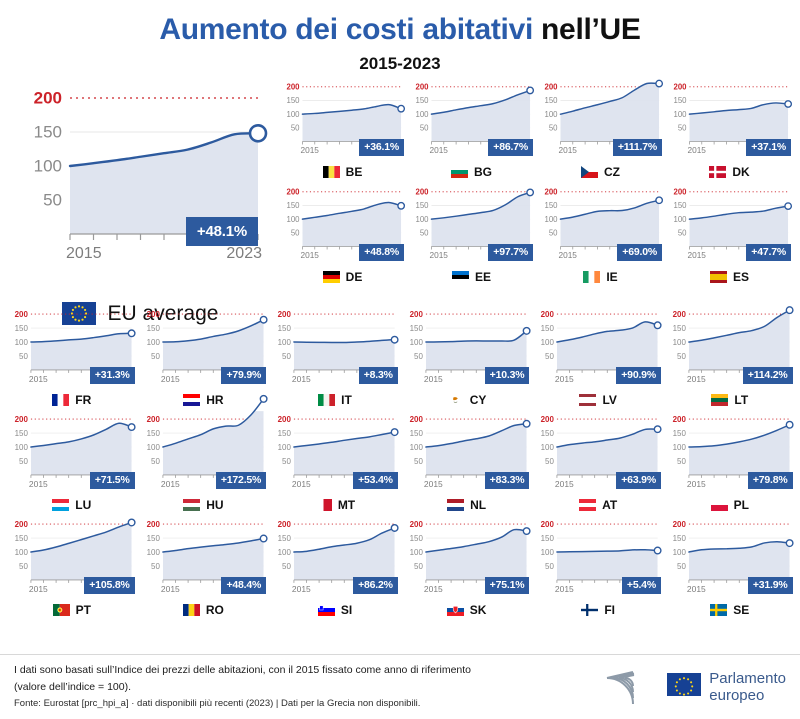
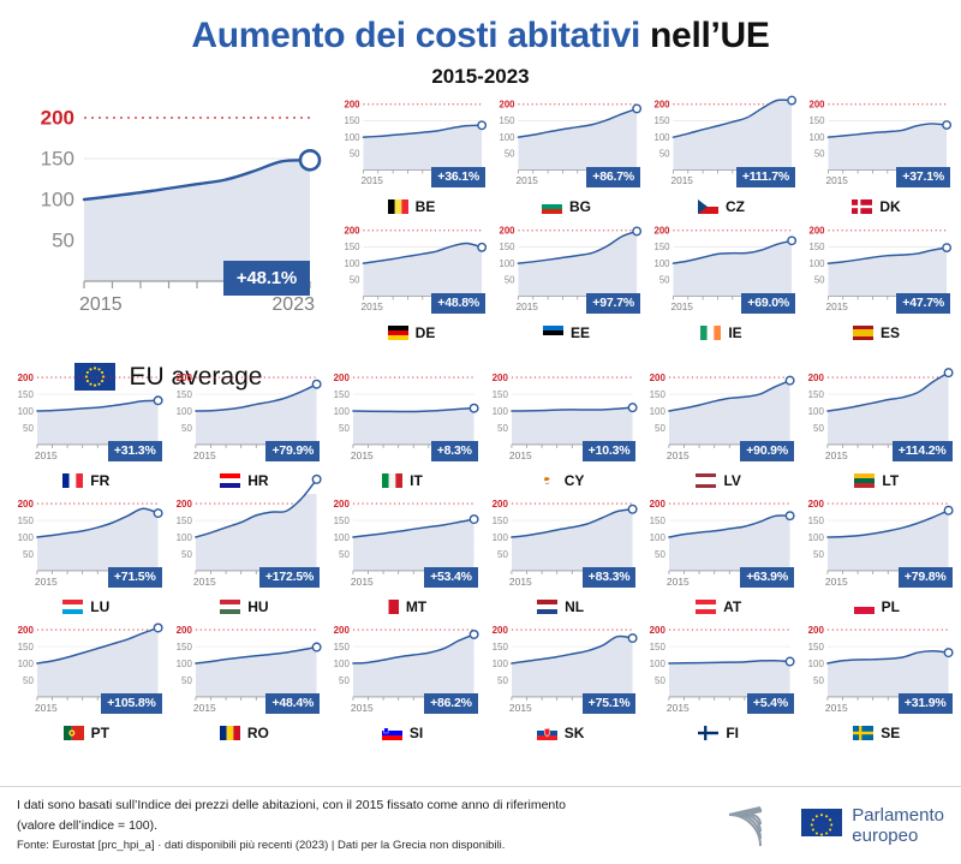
BE/2023: 120 -> 140
CY/2023: 140 -> 110
LV/2023: 160 -> 190
